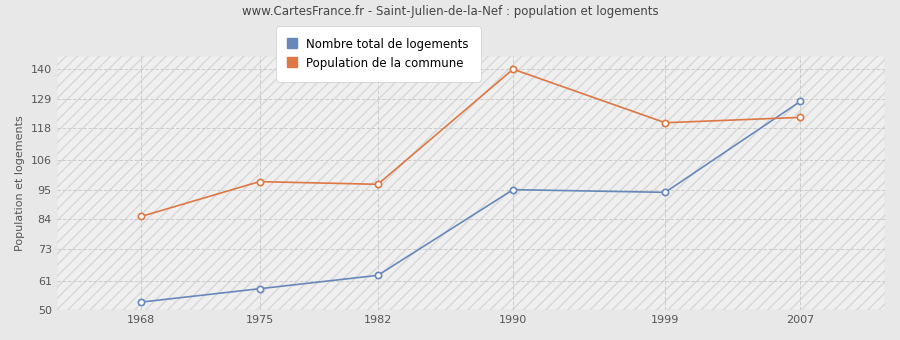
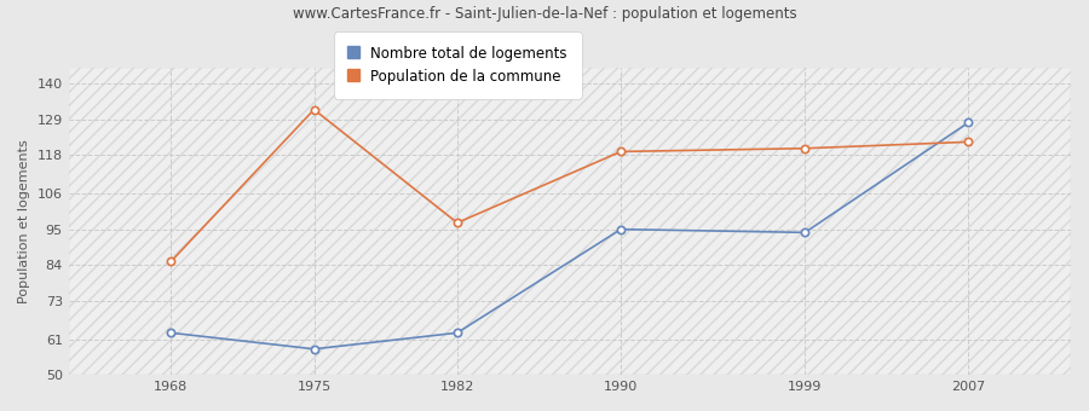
Nombre total de logements/1968: 53 -> 63
Population de la commune/1975: 98 -> 132
Population de la commune/1990: 140 -> 119
